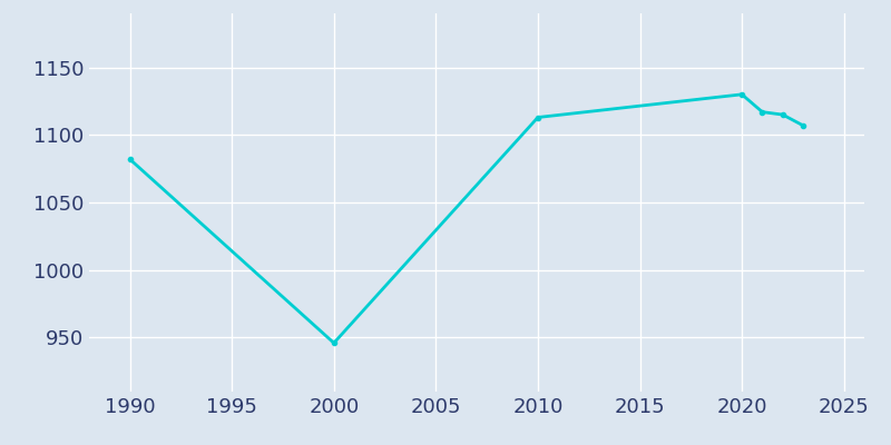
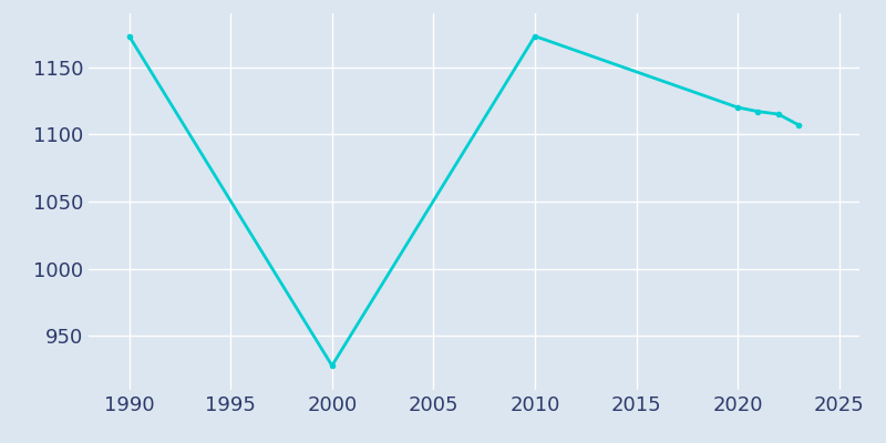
1990: 1082 -> 1173
2000: 946 -> 928
2010: 1113 -> 1173
2020: 1130 -> 1120
